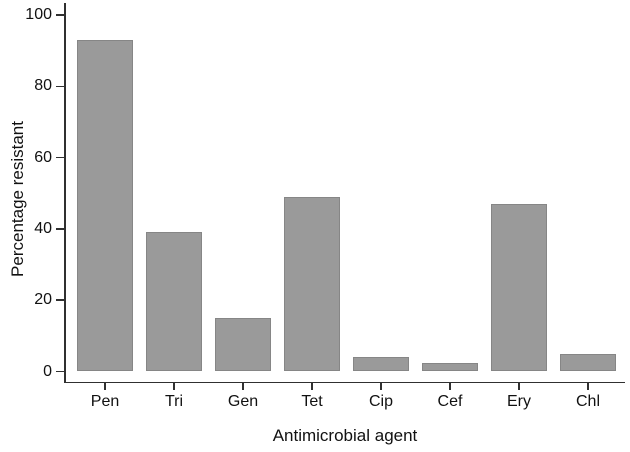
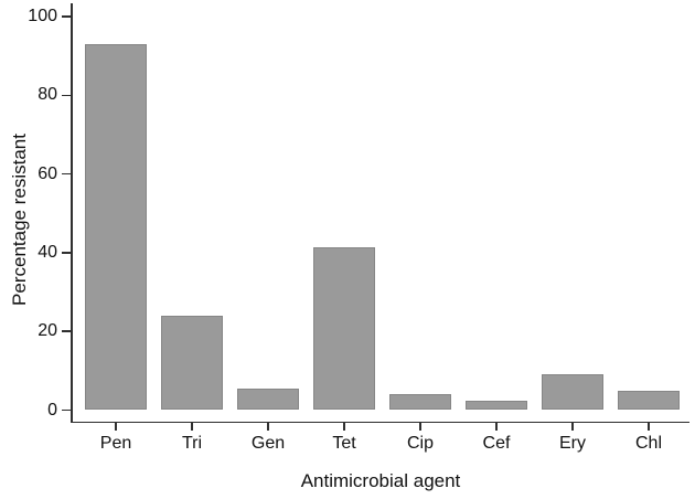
Tri: 39 -> 24
Gen: 15 -> 6
Tet: 49 -> 42
Ery: 47 -> 9
